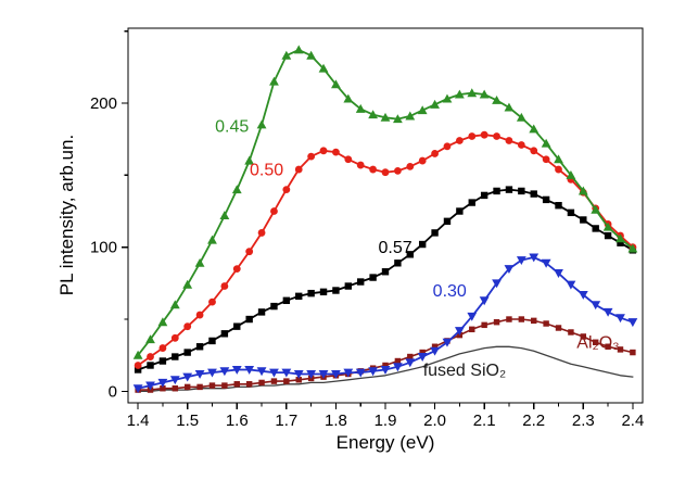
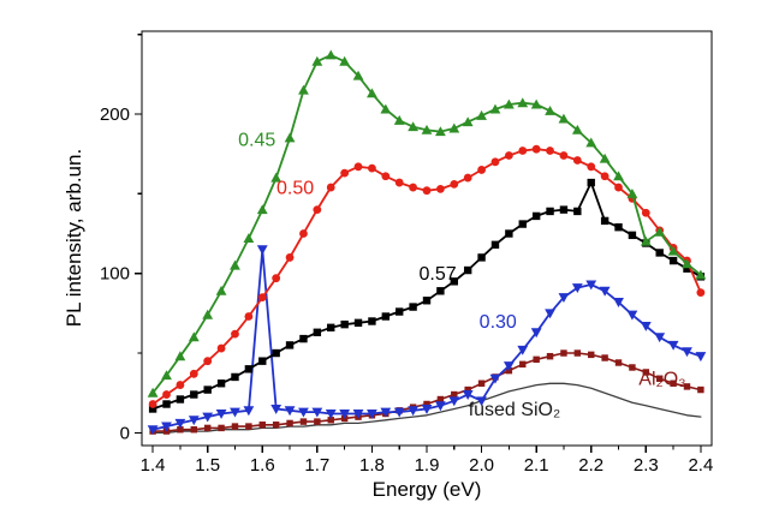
0.30/1.6: 15 -> 115
0.30/2.0: 28 -> 20
0.57/2.2: 137 -> 157
0.45/2.3: 139 -> 120
0.50/2.4: 100 -> 88
